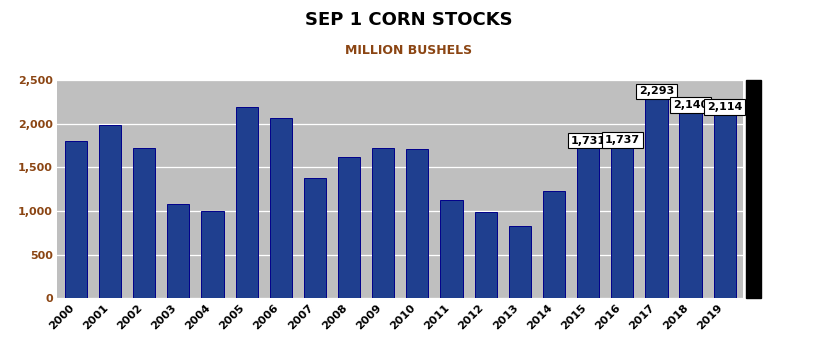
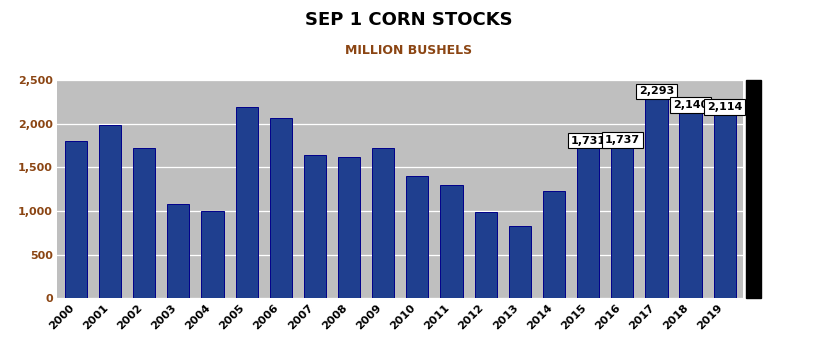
2007: 1,380 -> 1,640
2010: 1,710 -> 1,400
2011: 1,130 -> 1,300
